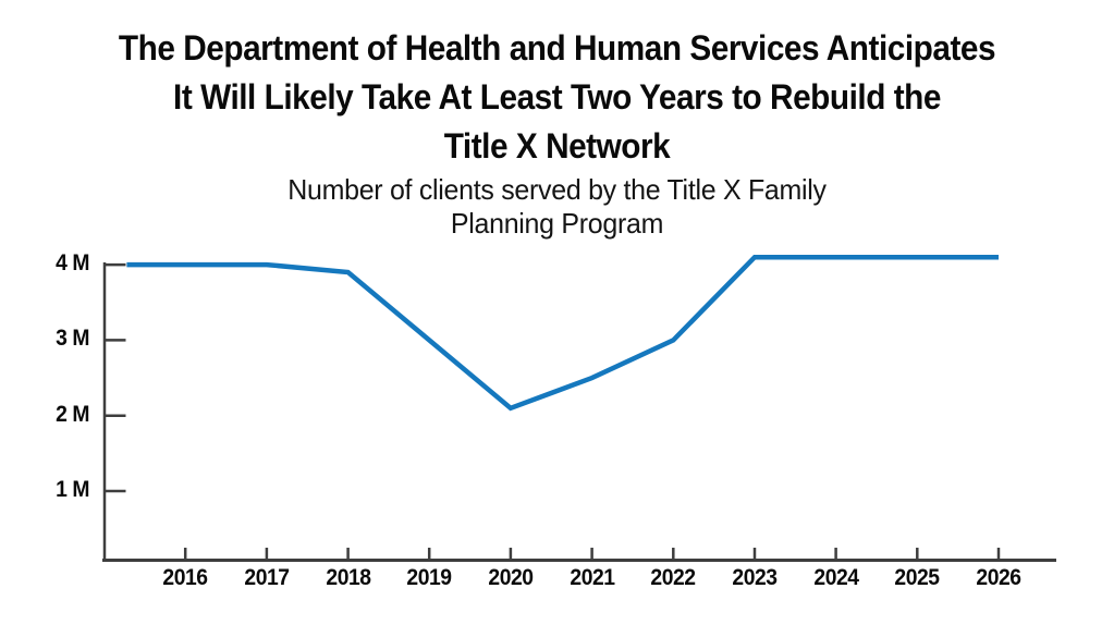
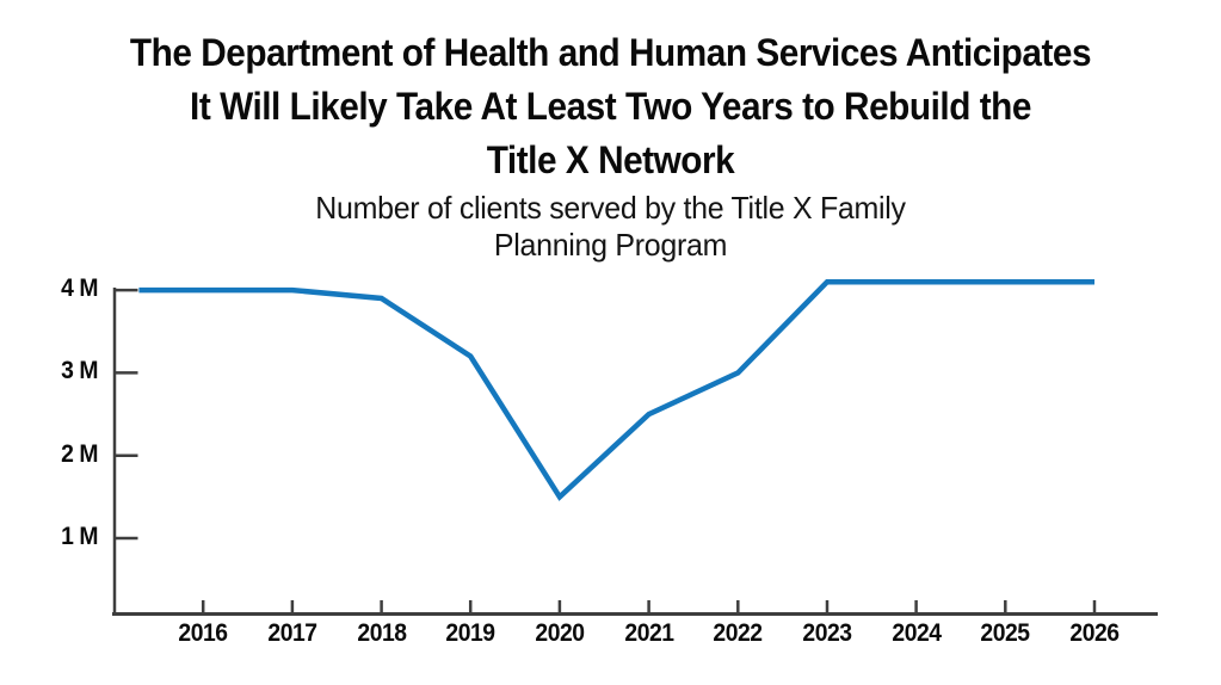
2019: 3.0M -> 3.2M
2020: 2.1M -> 1.5M
